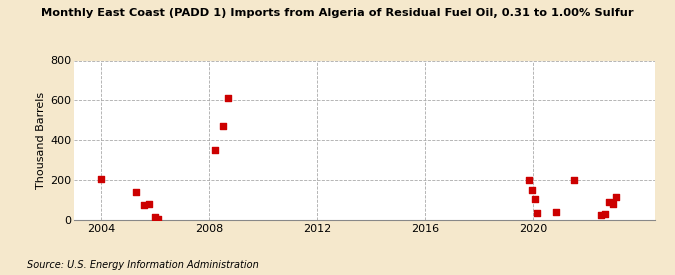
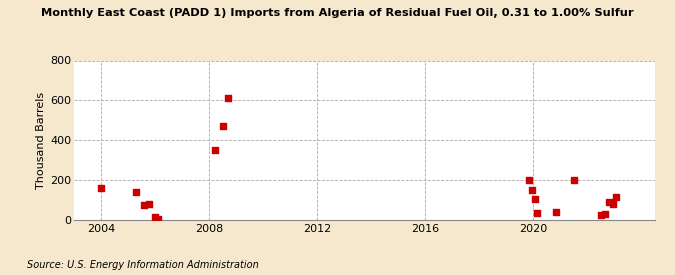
2004: 200 -> 160
